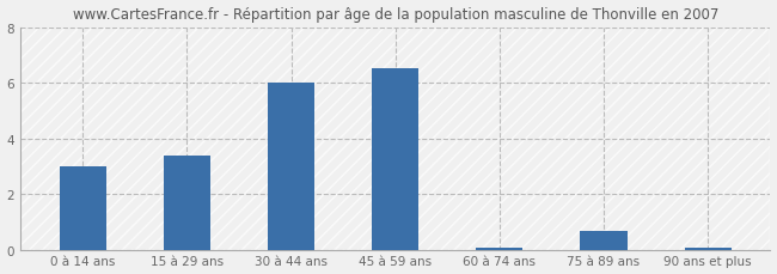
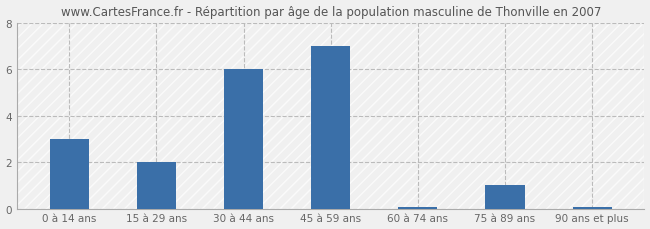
15 à 29 ans: 3.40 -> 2.00
45 à 59 ans: 6.55 -> 7.00
75 à 89 ans: 0.65 -> 1.00
